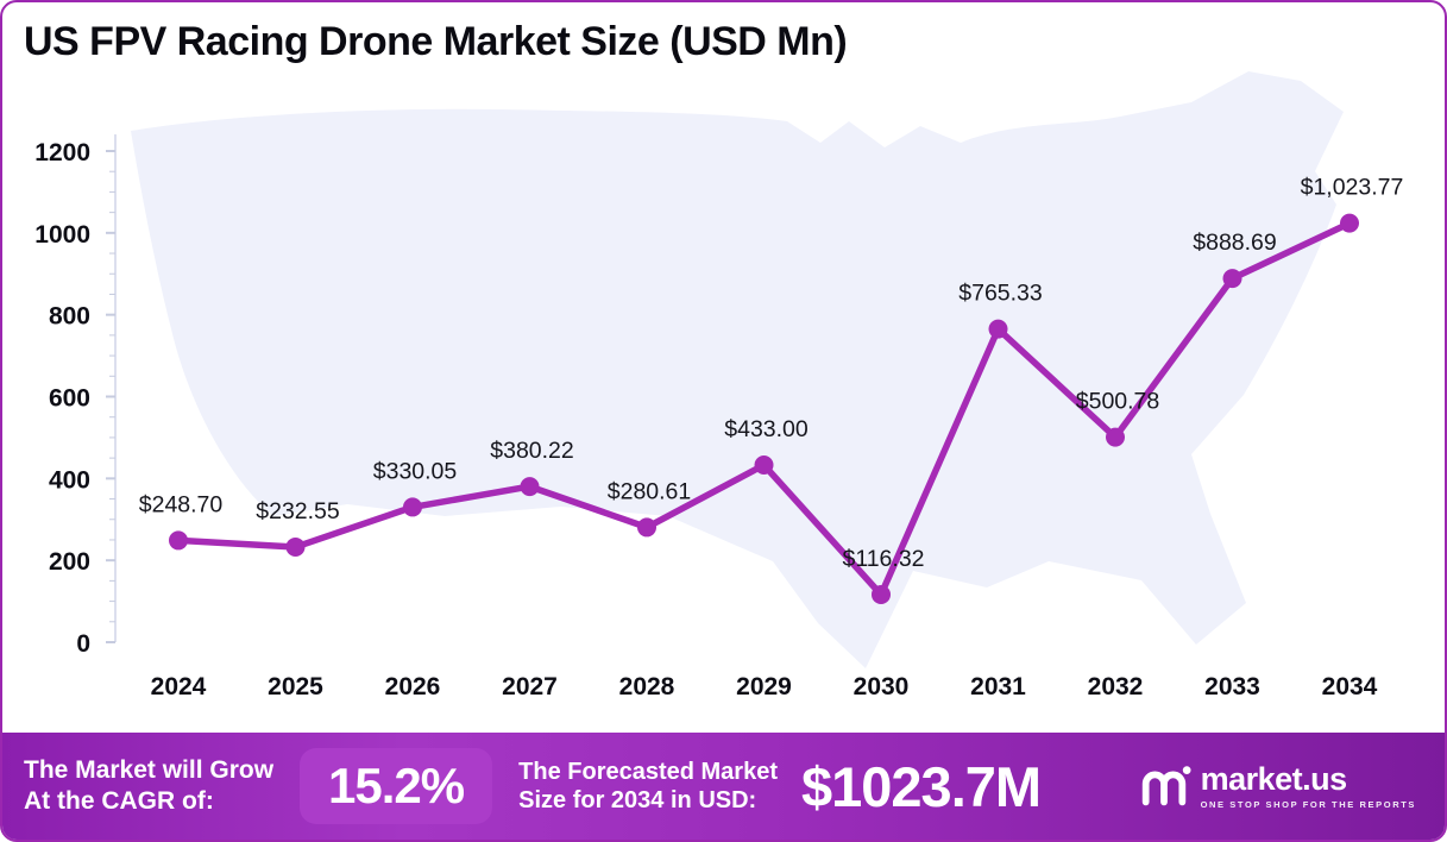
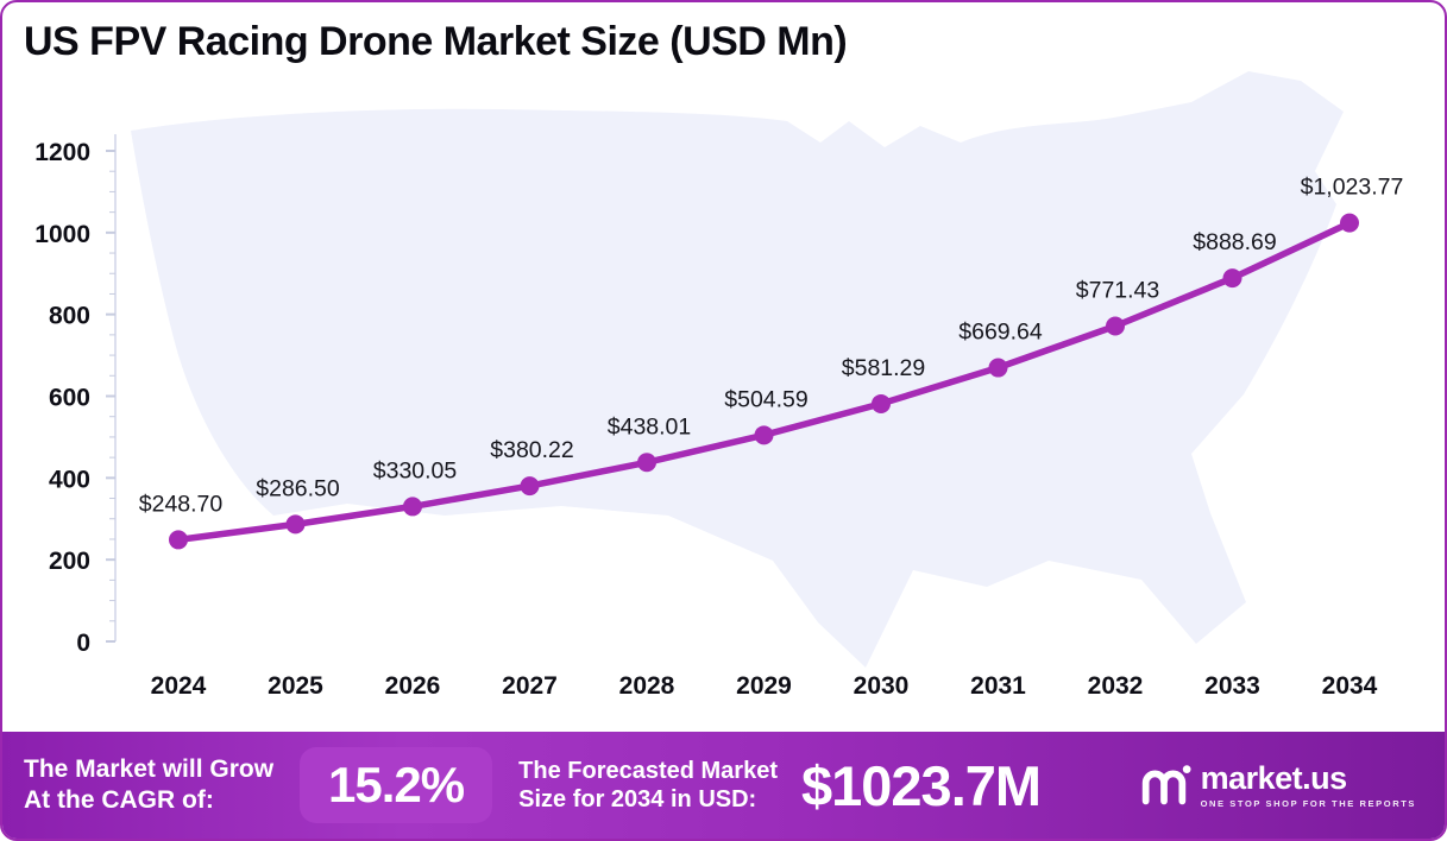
2025: $232.55 -> $286.50
2028: $280.61 -> $438.01
2029: $433.00 -> $504.59
2030: $116.32 -> $581.29
2031: $765.33 -> $669.64
2032: $500.78 -> $771.43
